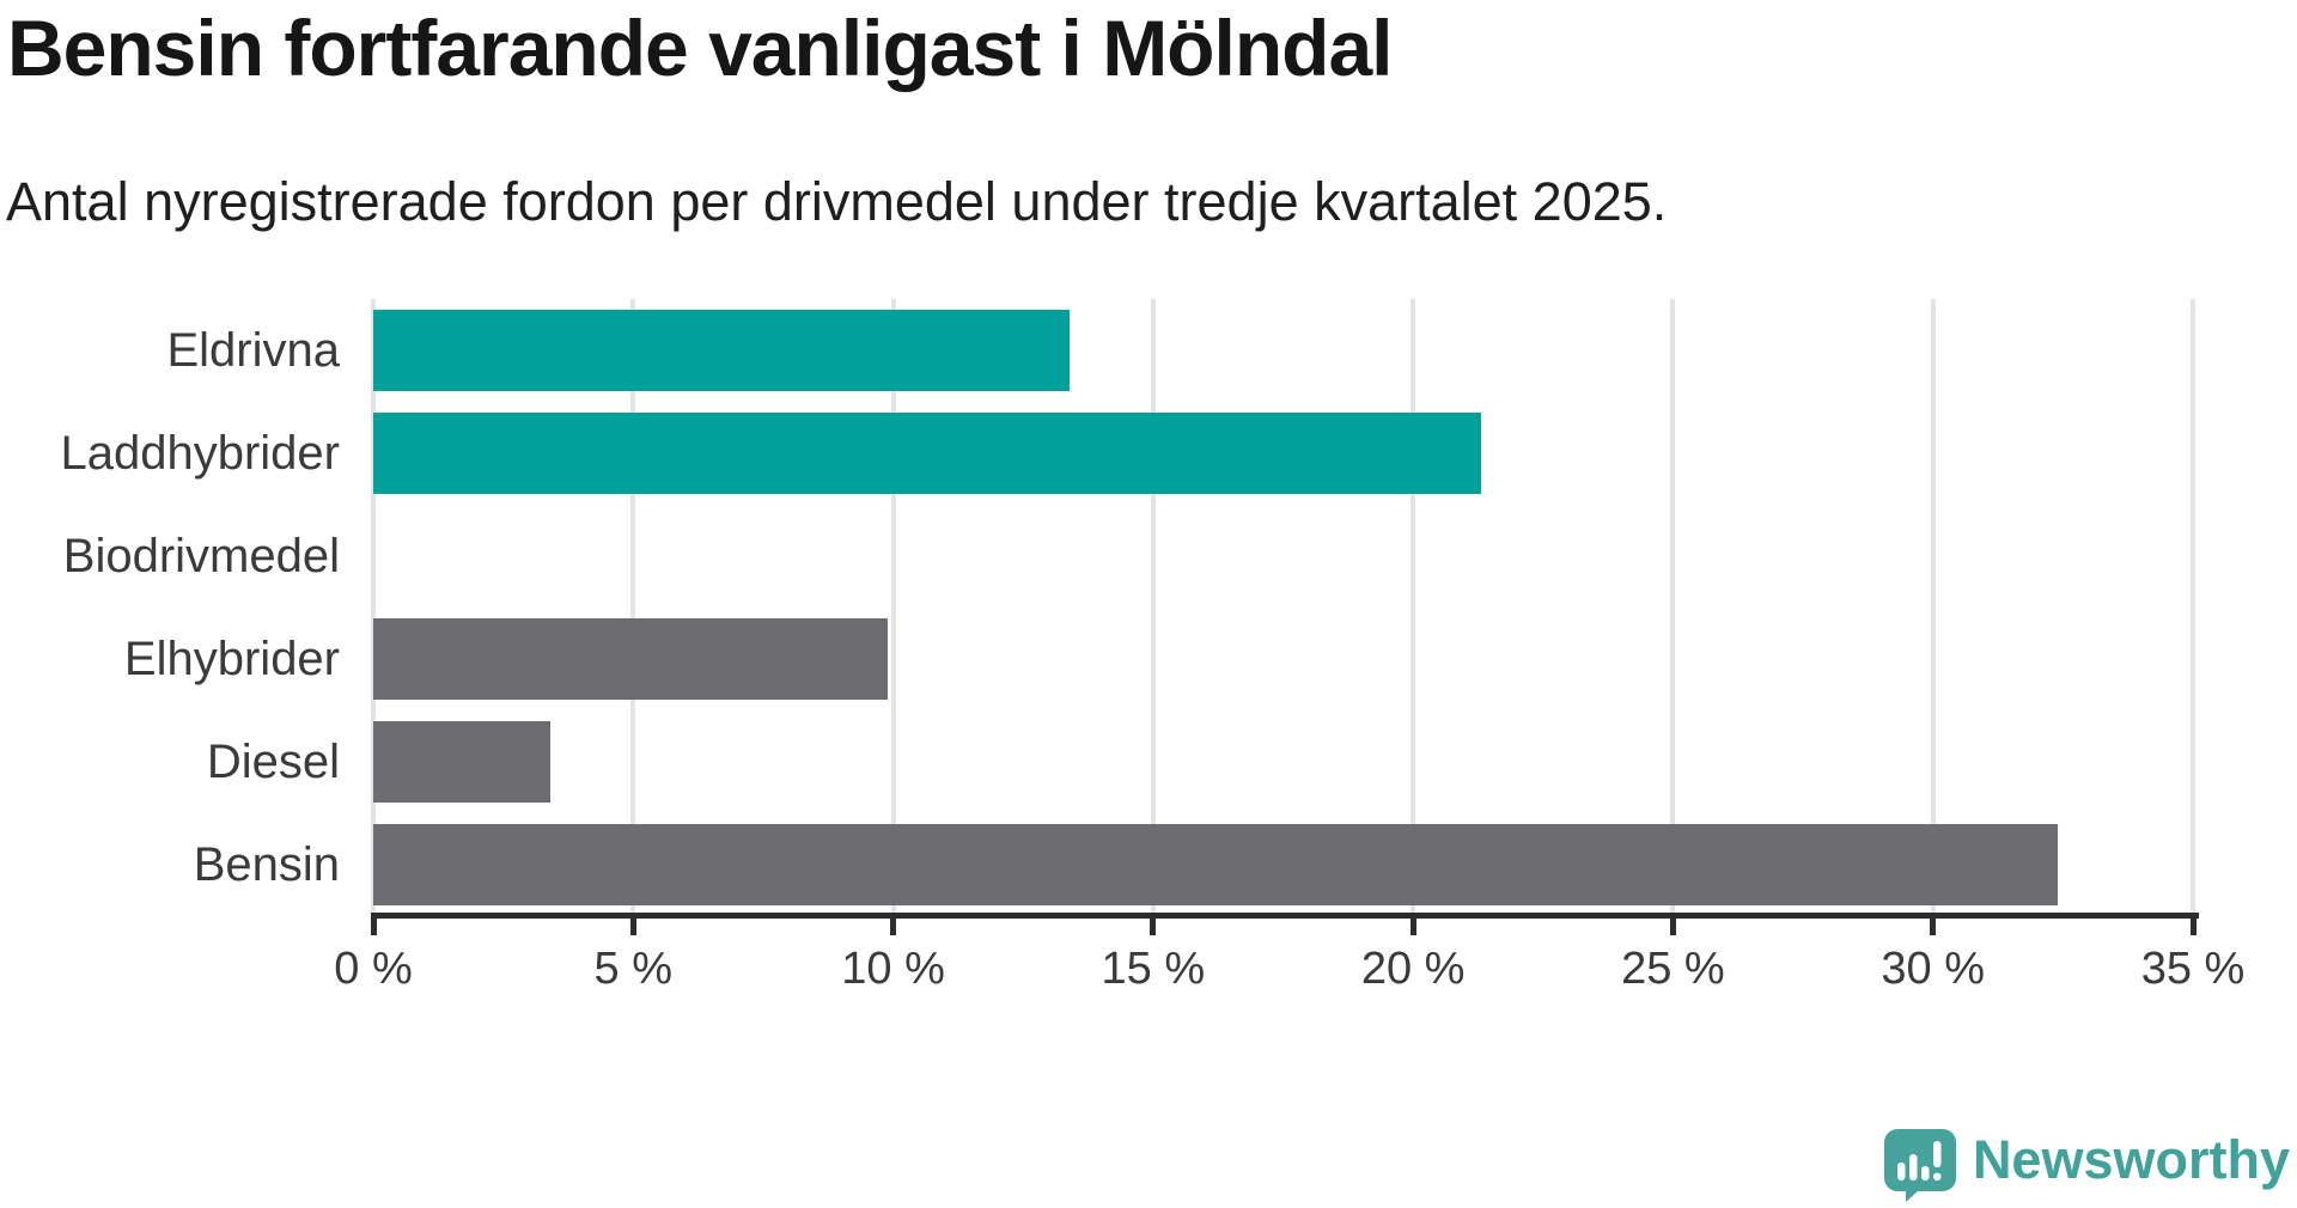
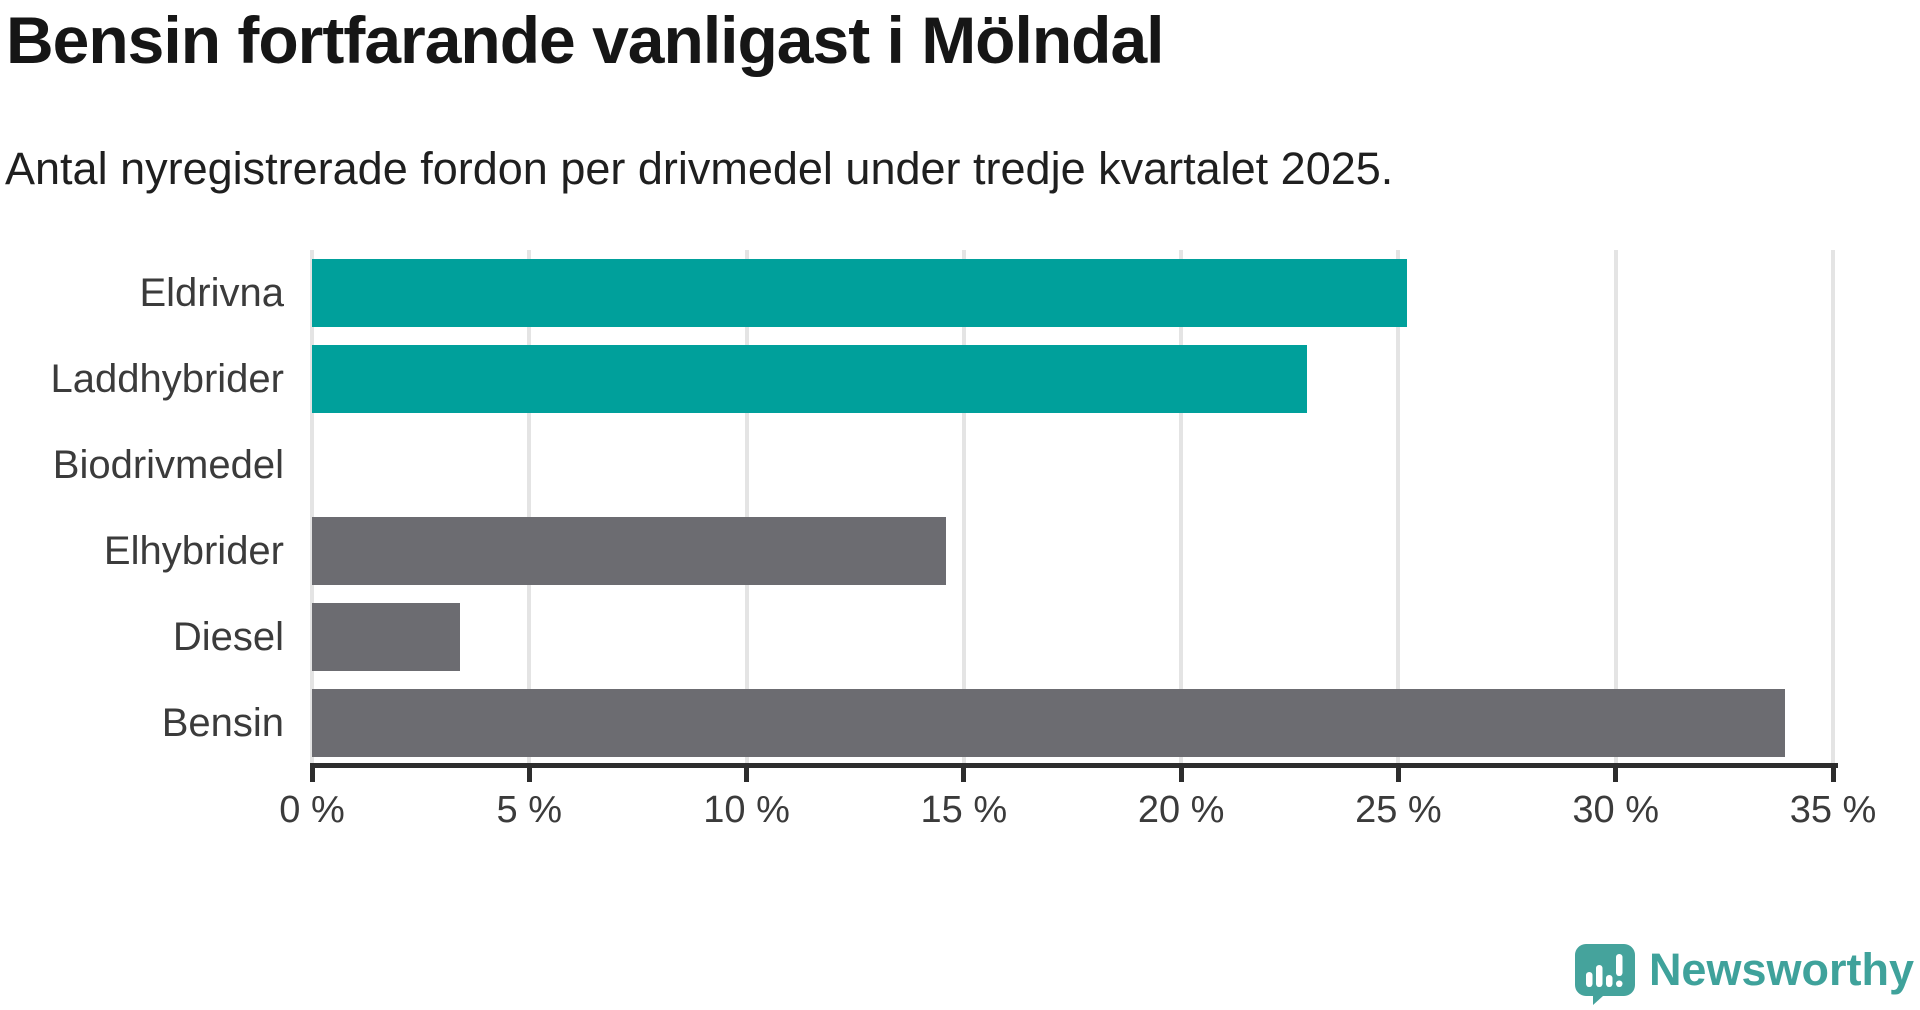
Eldrivna: 13.4% -> 25.2%
Laddhybrider: 21.3% -> 22.9%
Elhybrider: 9.9% -> 14.6%
Bensin: 32.4% -> 33.9%
